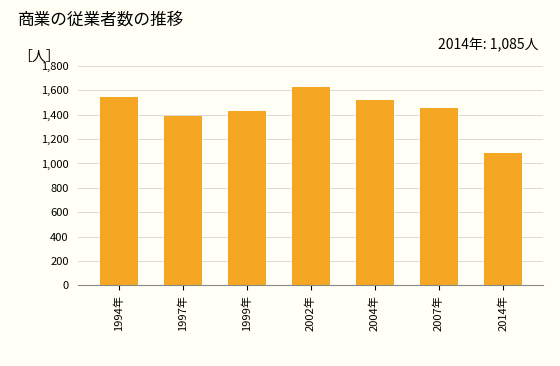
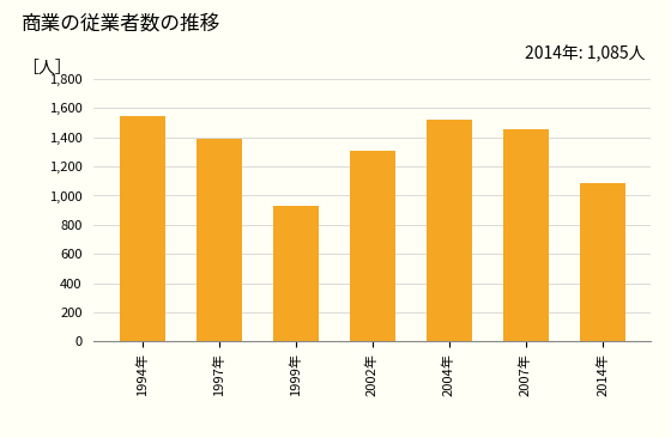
1999年: 1,430 -> 930
2002年: 1,630 -> 1,310
